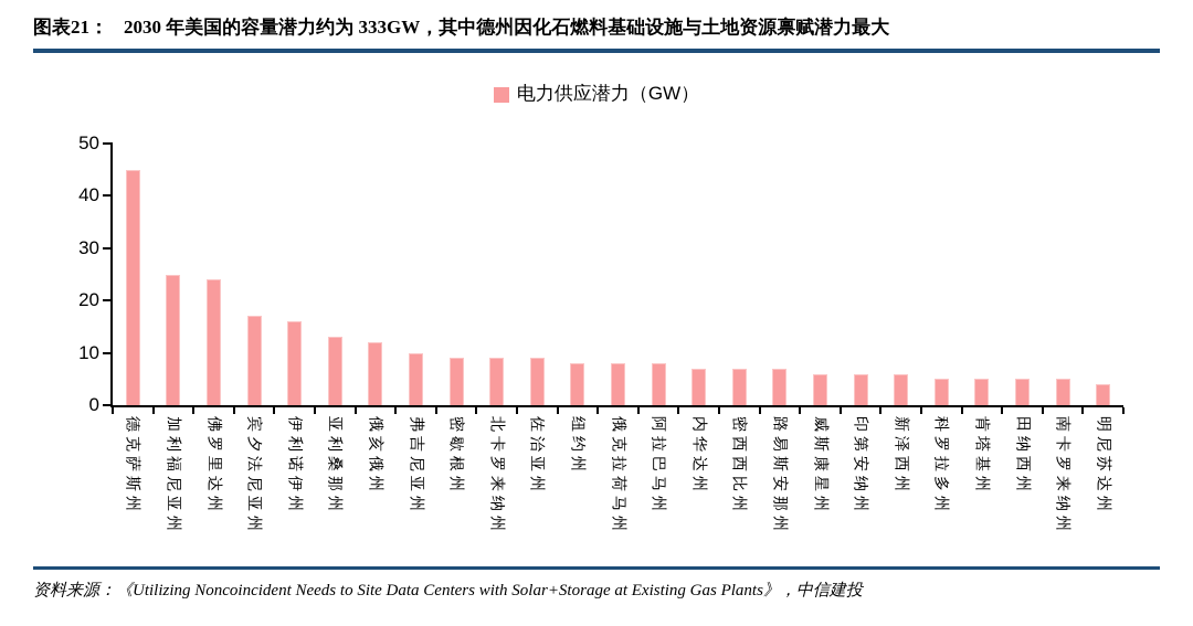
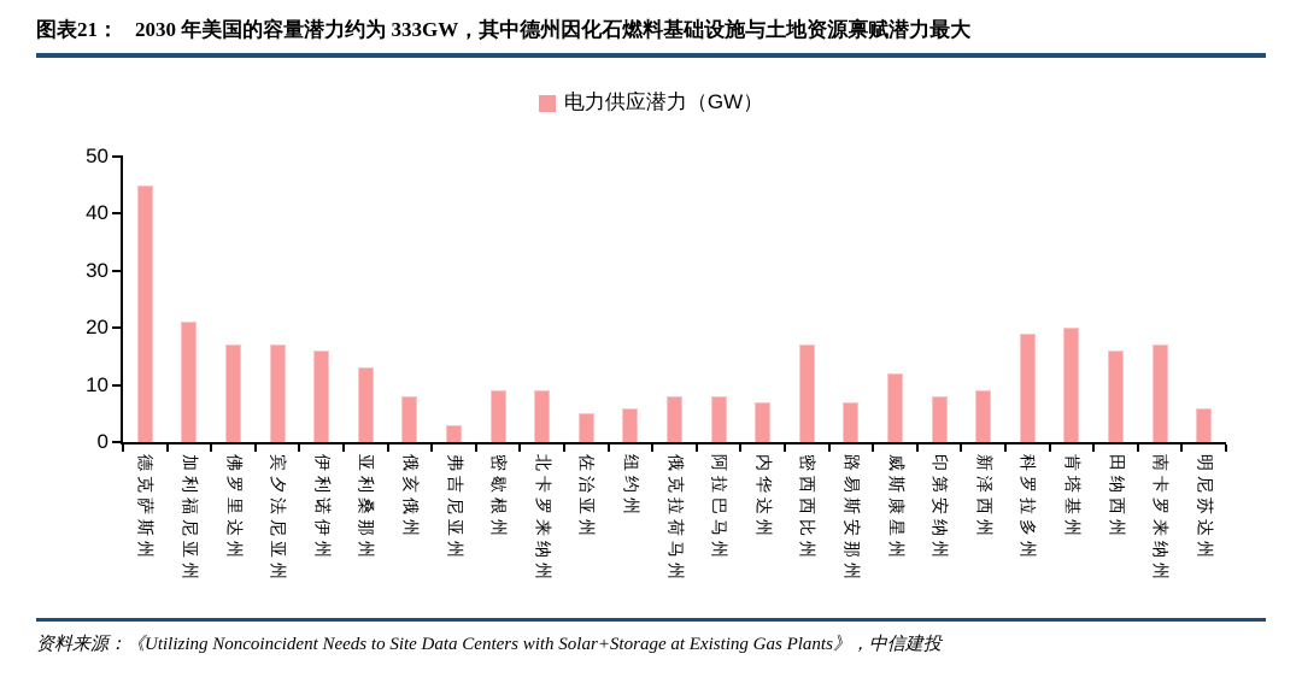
加利福尼亚州: 25 -> 21
佛罗里达州: 24 -> 17
俄亥俄州: 12 -> 8
弗吉尼亚州: 10 -> 3
佐治亚州: 9 -> 5
纽约州: 8 -> 6
密西西比州: 7 -> 17
威斯康星州: 6 -> 12
印第安纳州: 6 -> 8
新泽西州: 6 -> 9
科罗拉多州: 5 -> 19
肯塔基州: 5 -> 20
田纳西州: 5 -> 16
南卡罗来纳州: 5 -> 17
明尼苏达州: 4 -> 6
